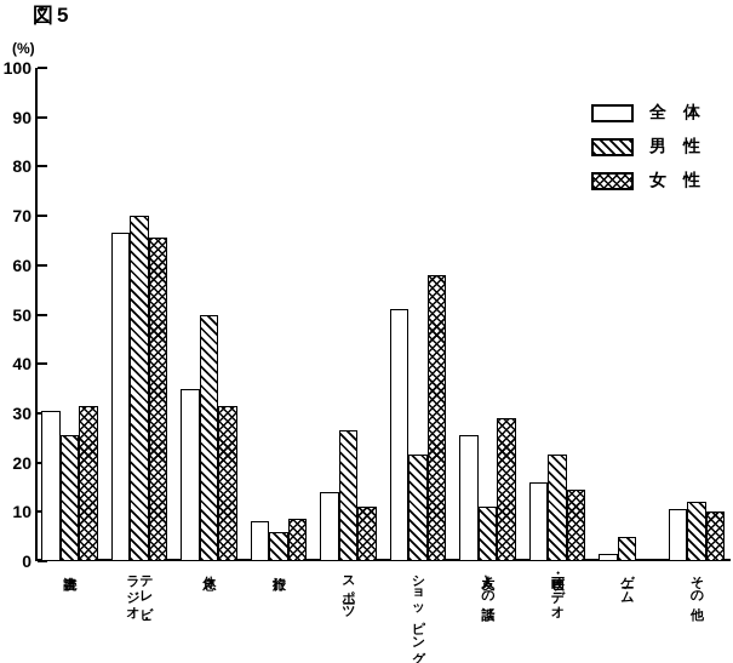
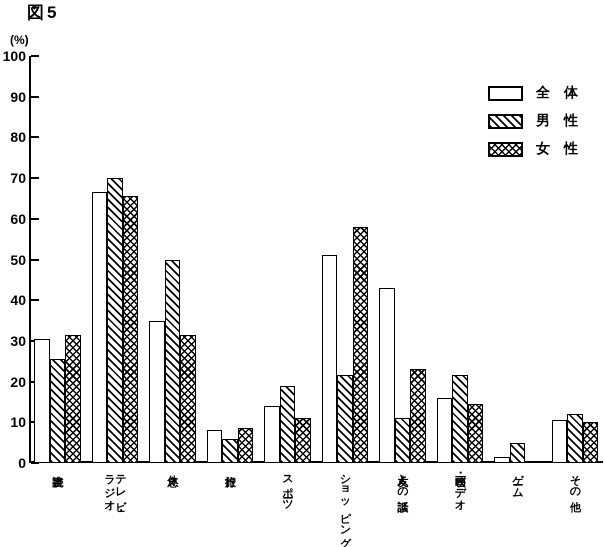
男性/スポーツ: 26 -> 19
全体/友人との談話: 26 -> 43
女性/友人との談話: 29 -> 23
